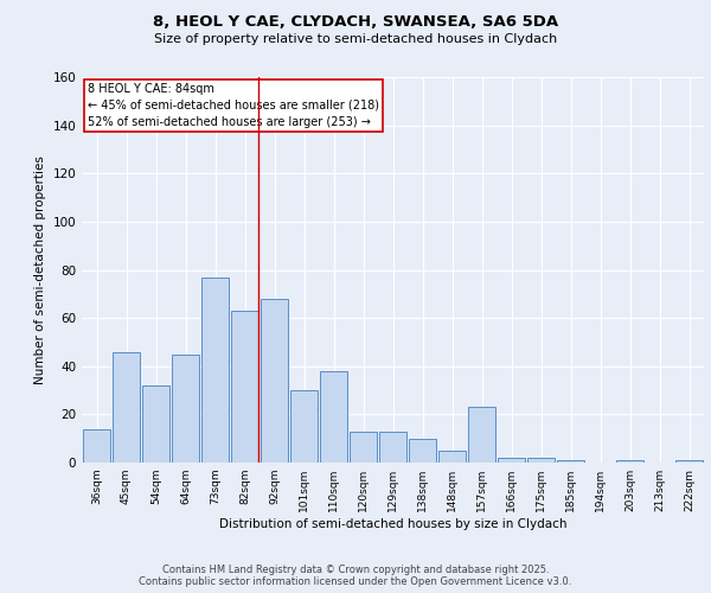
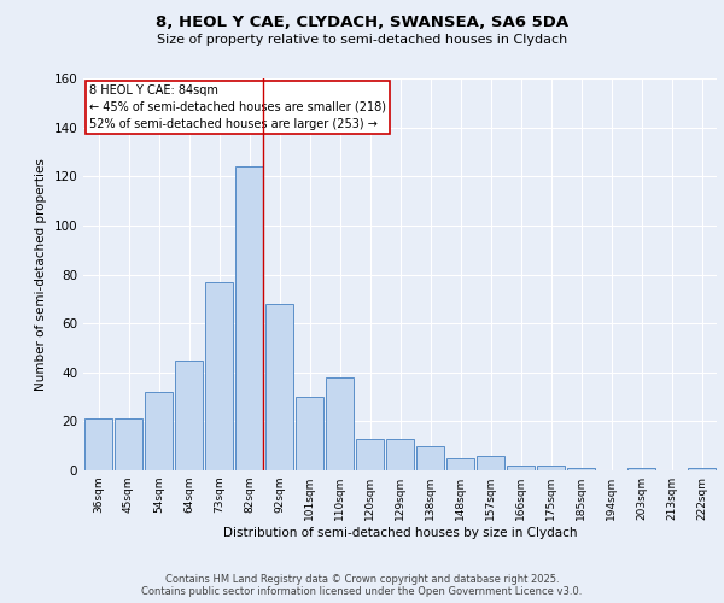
36sqm: 14 -> 21
45sqm: 46 -> 21
82sqm: 63 -> 124
157sqm: 23 -> 6
